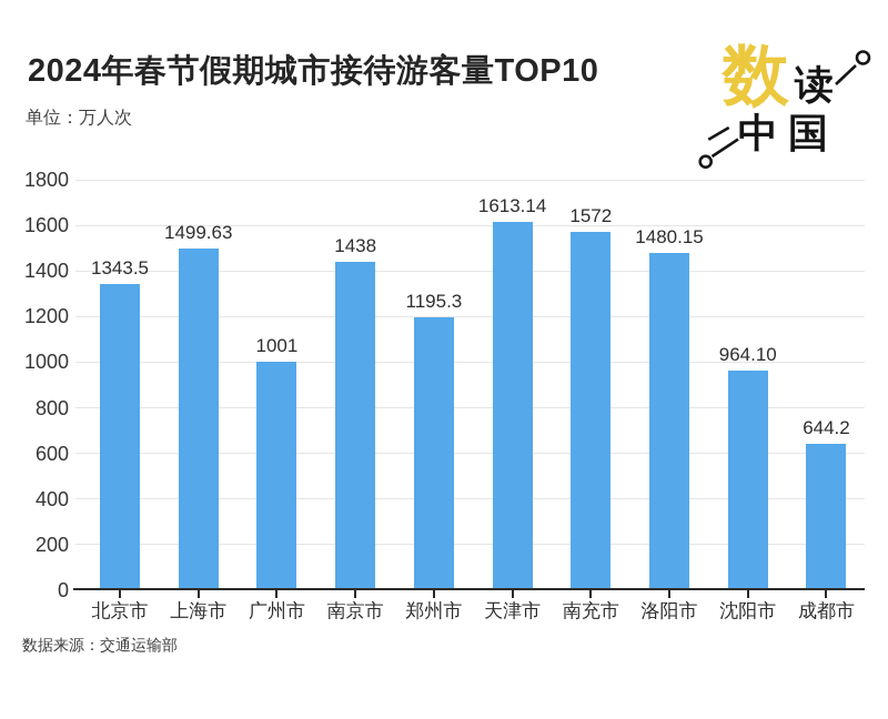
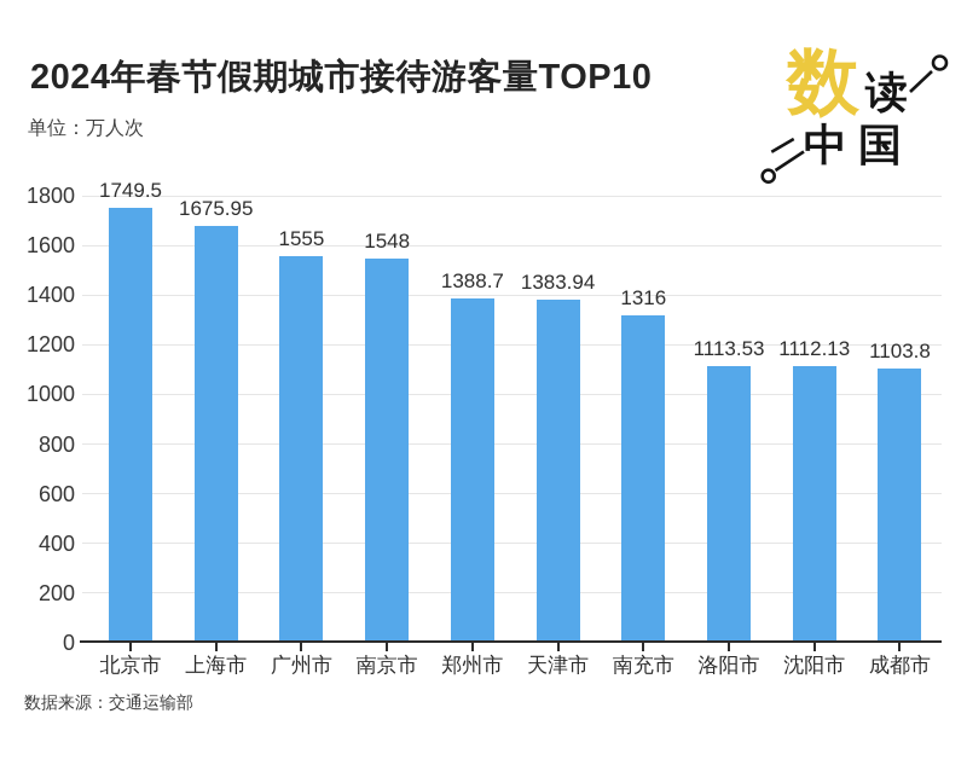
北京市: 1343.5 -> 1749.5
上海市: 1499.63 -> 1675.95
广州市: 1001 -> 1555
南京市: 1438 -> 1548
郑州市: 1195.3 -> 1388.7
天津市: 1613.14 -> 1383.94
南充市: 1572 -> 1316
洛阳市: 1480.15 -> 1113.53
沈阳市: 964.10 -> 1112.13
成都市: 644.2 -> 1103.8
